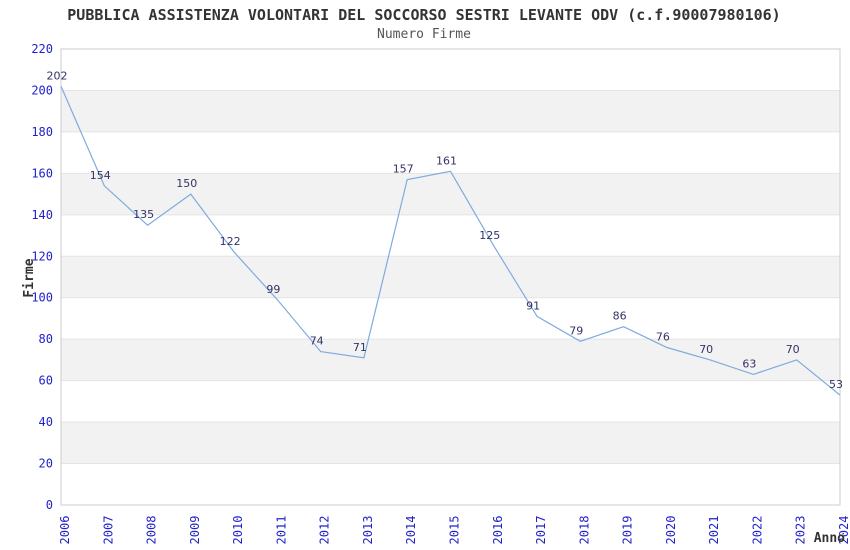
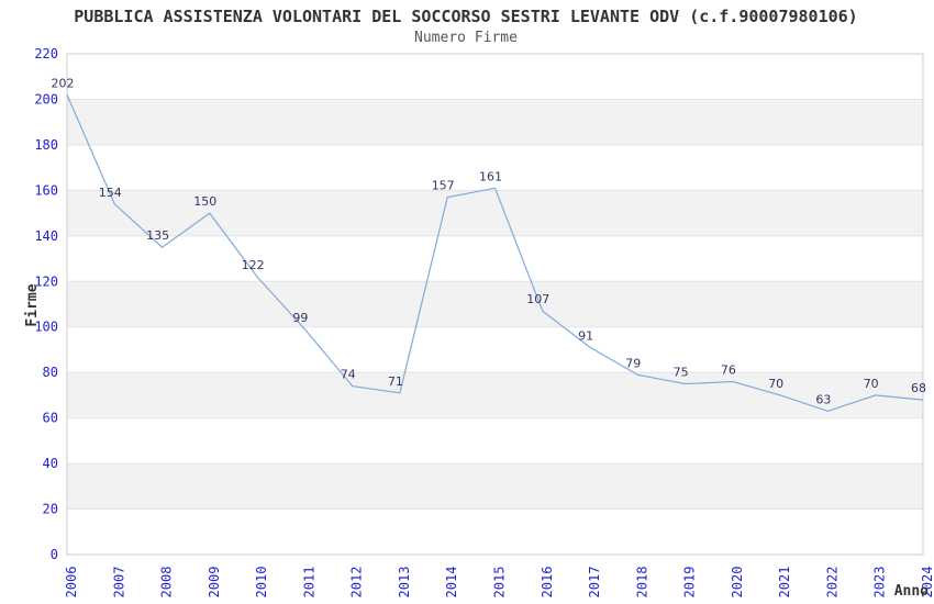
2016: 125 -> 107
2019: 86 -> 75
2024: 53 -> 68
